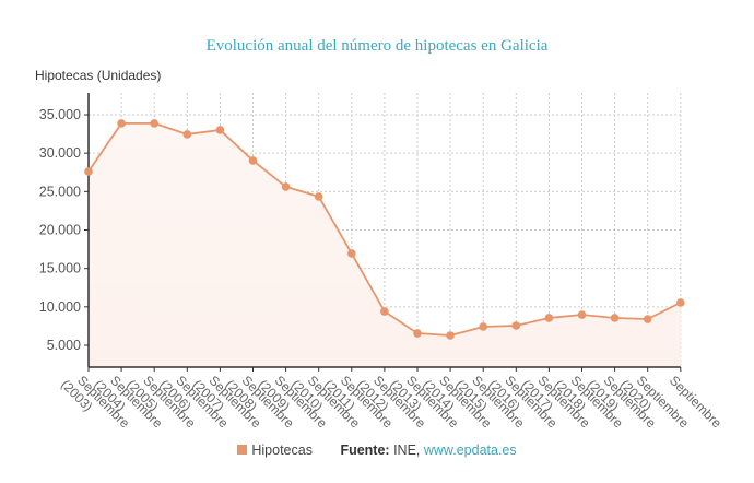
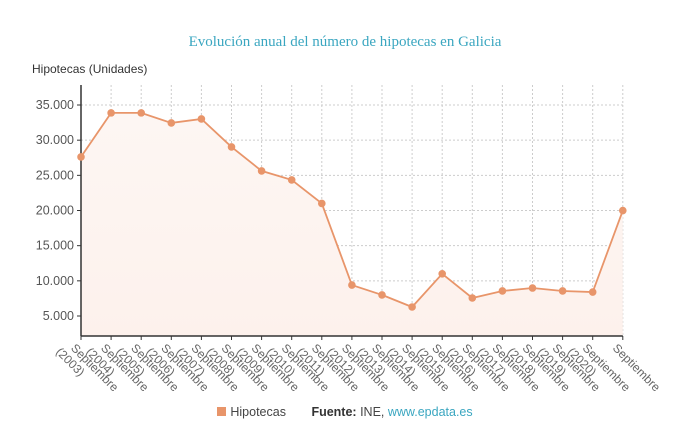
Septiembre (2011): 17000 -> 21000
Septiembre (2013): 7000 -> 8000
Septiembre (2015): 7000 -> 11000
Septiembre: 11000 -> 20000
